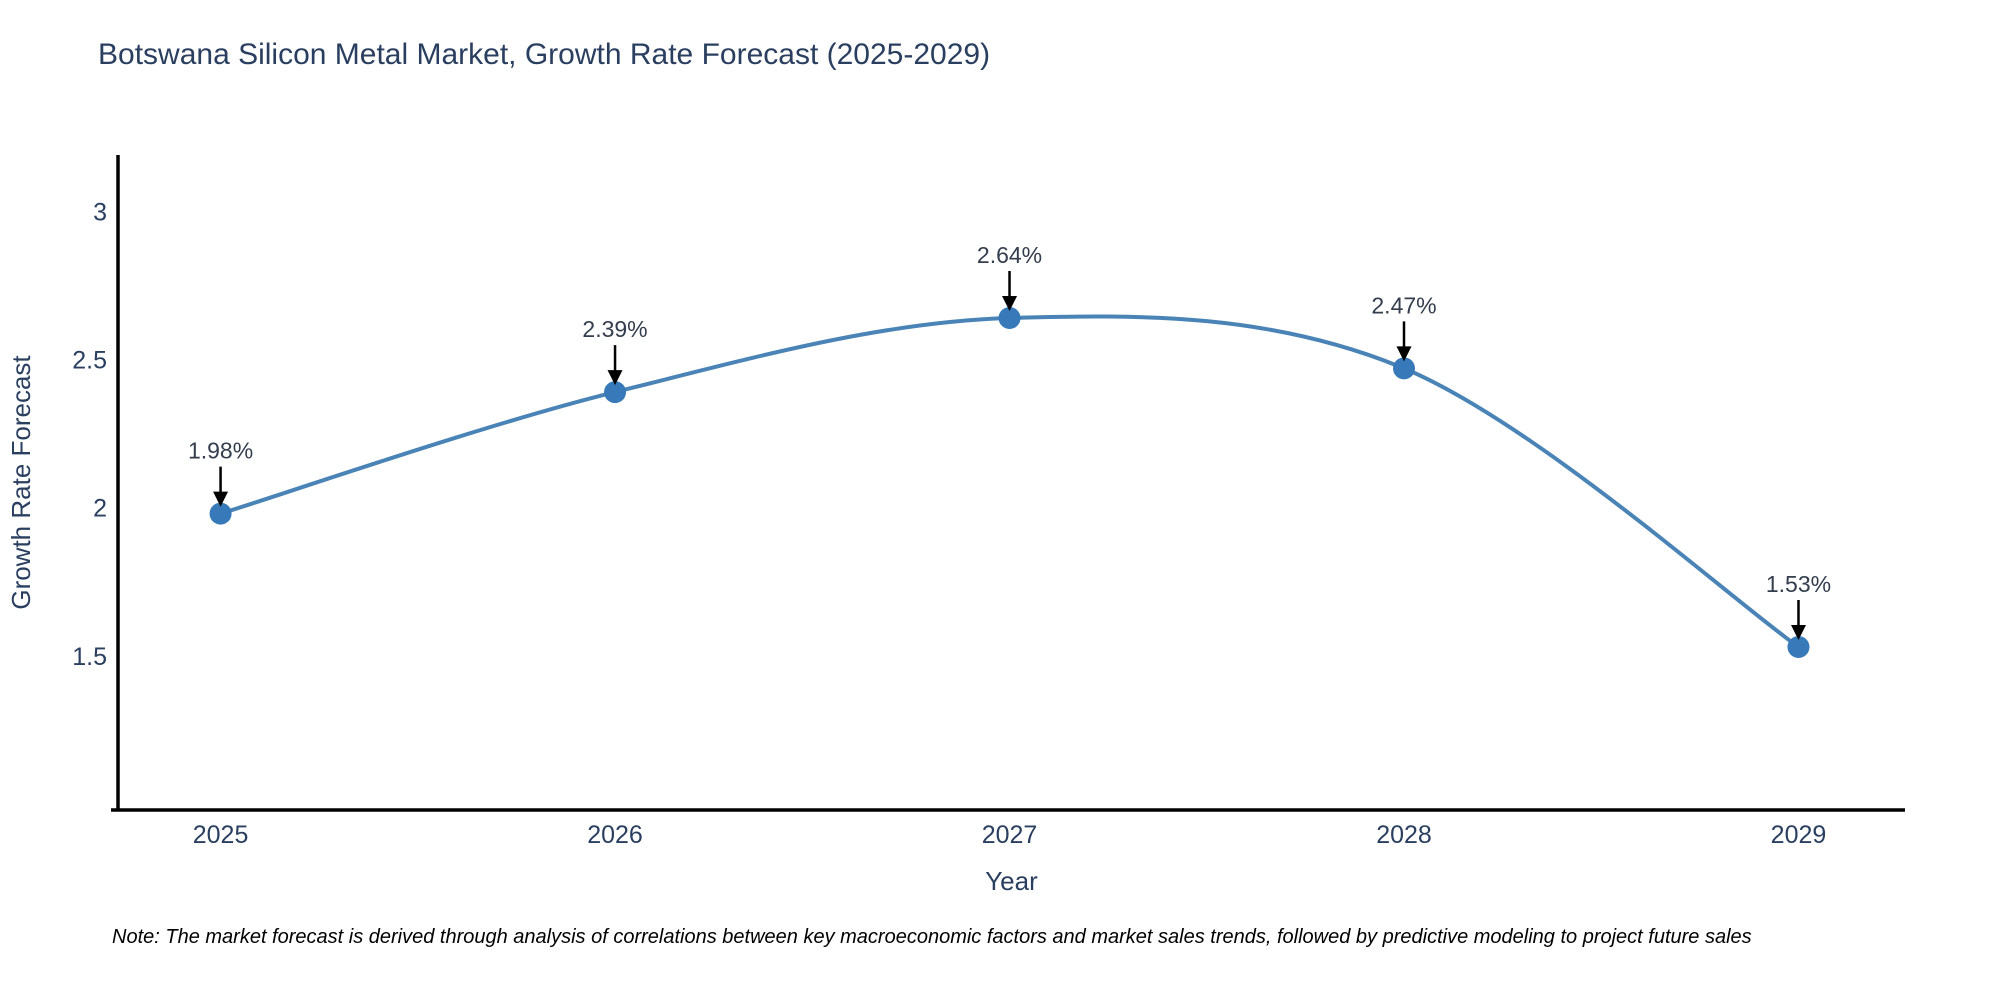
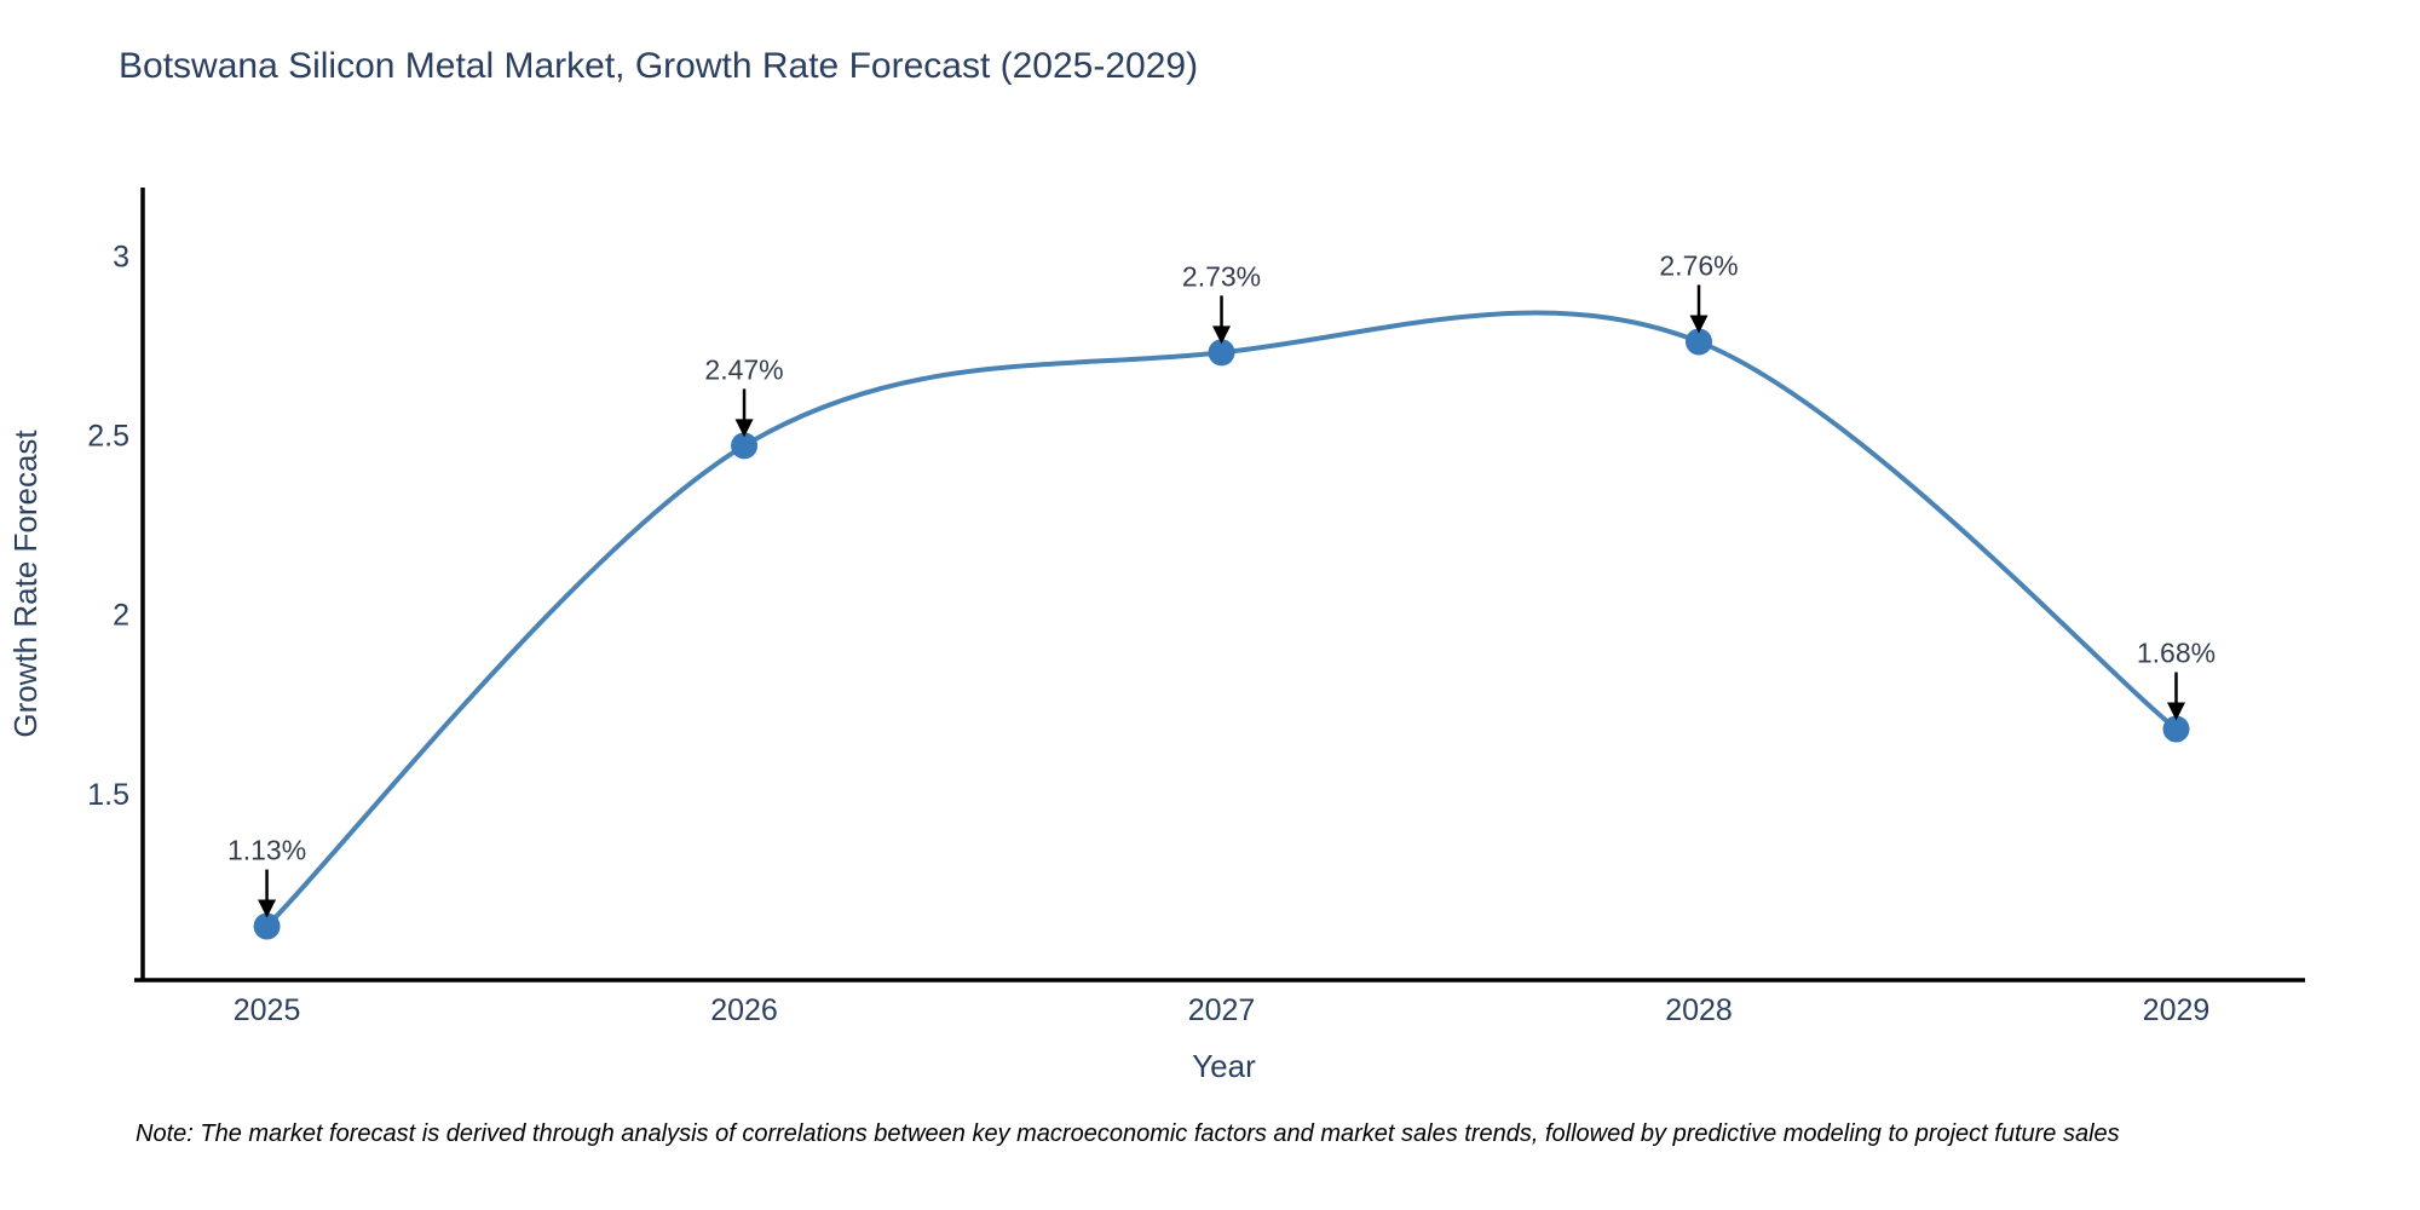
2025: 1.98% -> 1.13%
2026: 2.39% -> 2.47%
2027: 2.64% -> 2.73%
2028: 2.47% -> 2.76%
2029: 1.53% -> 1.68%
